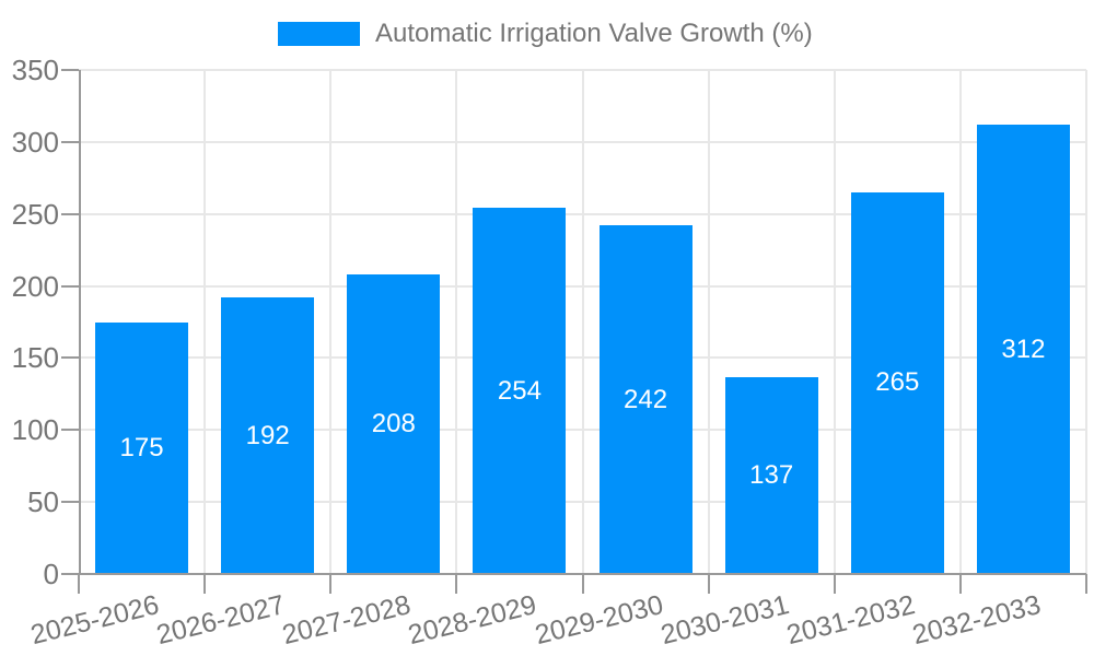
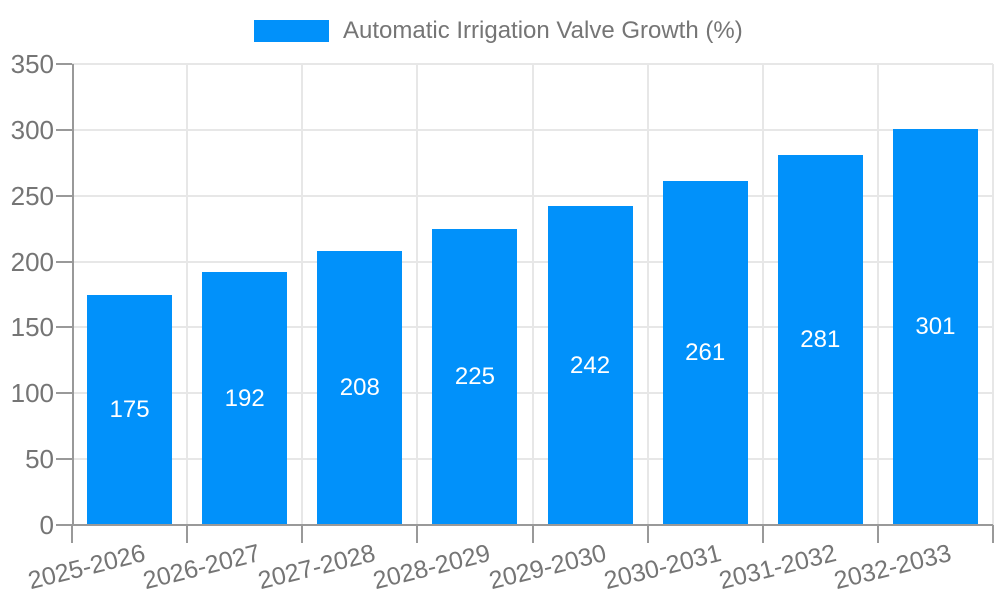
2028-2029: 254 -> 225
2030-2031: 137 -> 261
2031-2032: 265 -> 281
2032-2033: 312 -> 301
